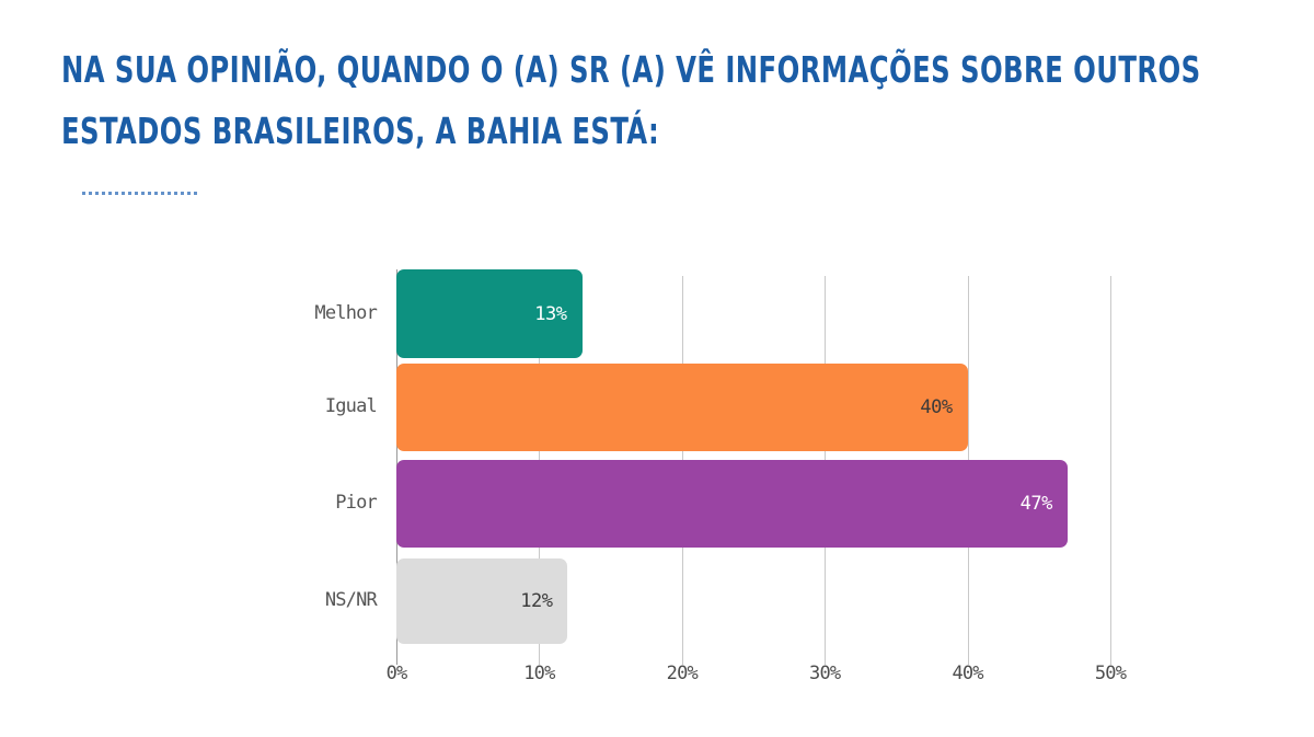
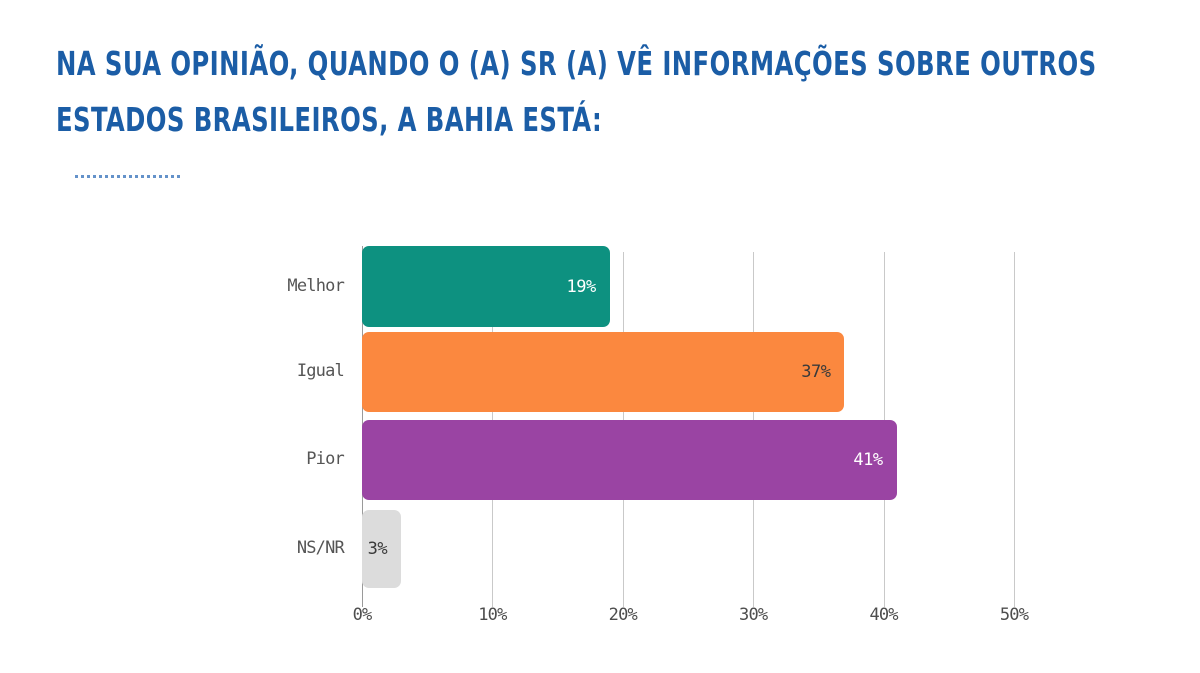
Melhor: 13% -> 19%
Igual: 40% -> 37%
Pior: 47% -> 41%
NS/NR: 12% -> 3%
